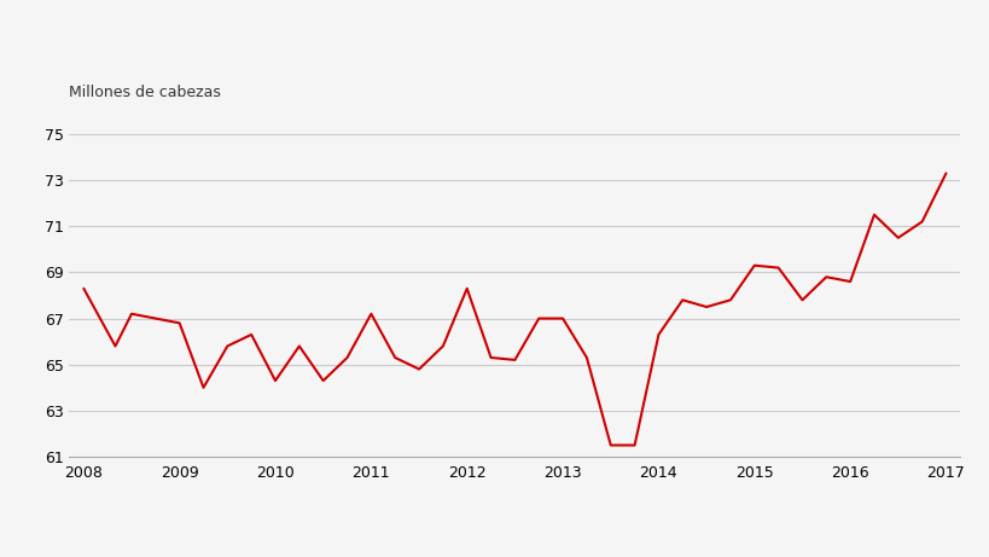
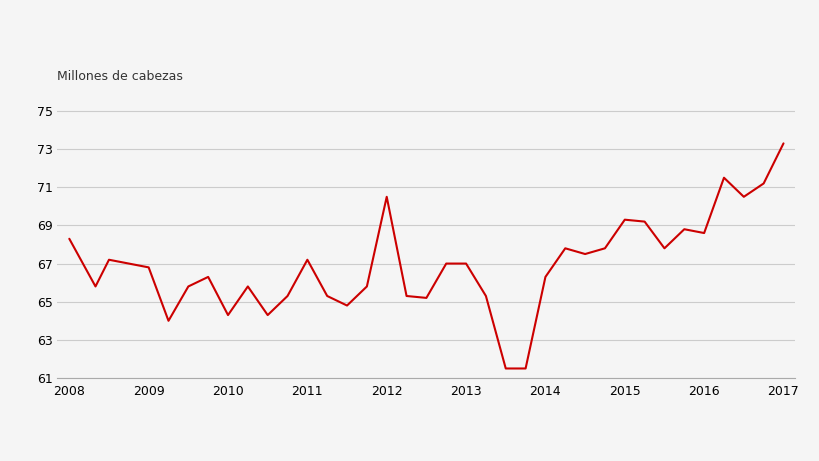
2012: 68.3 -> 70.5
